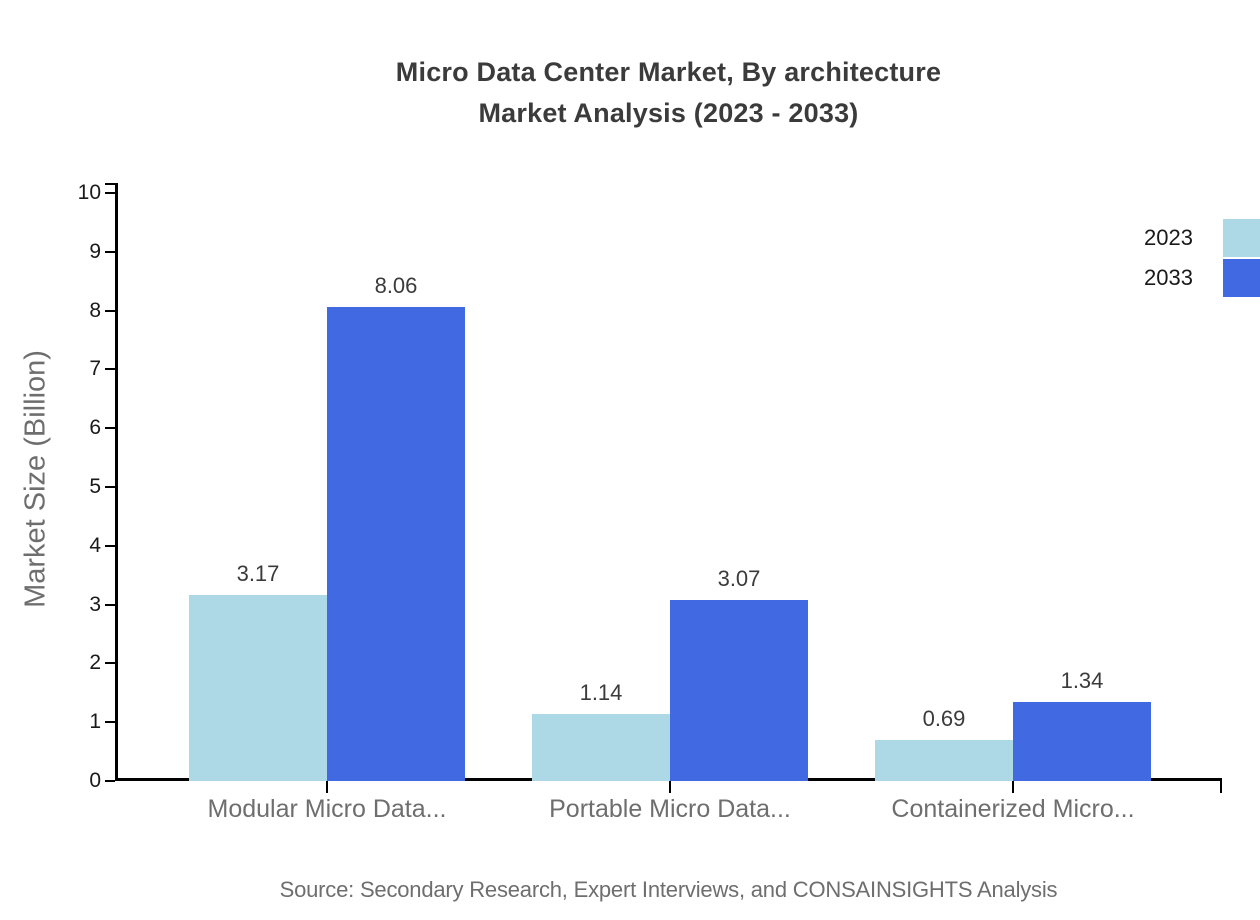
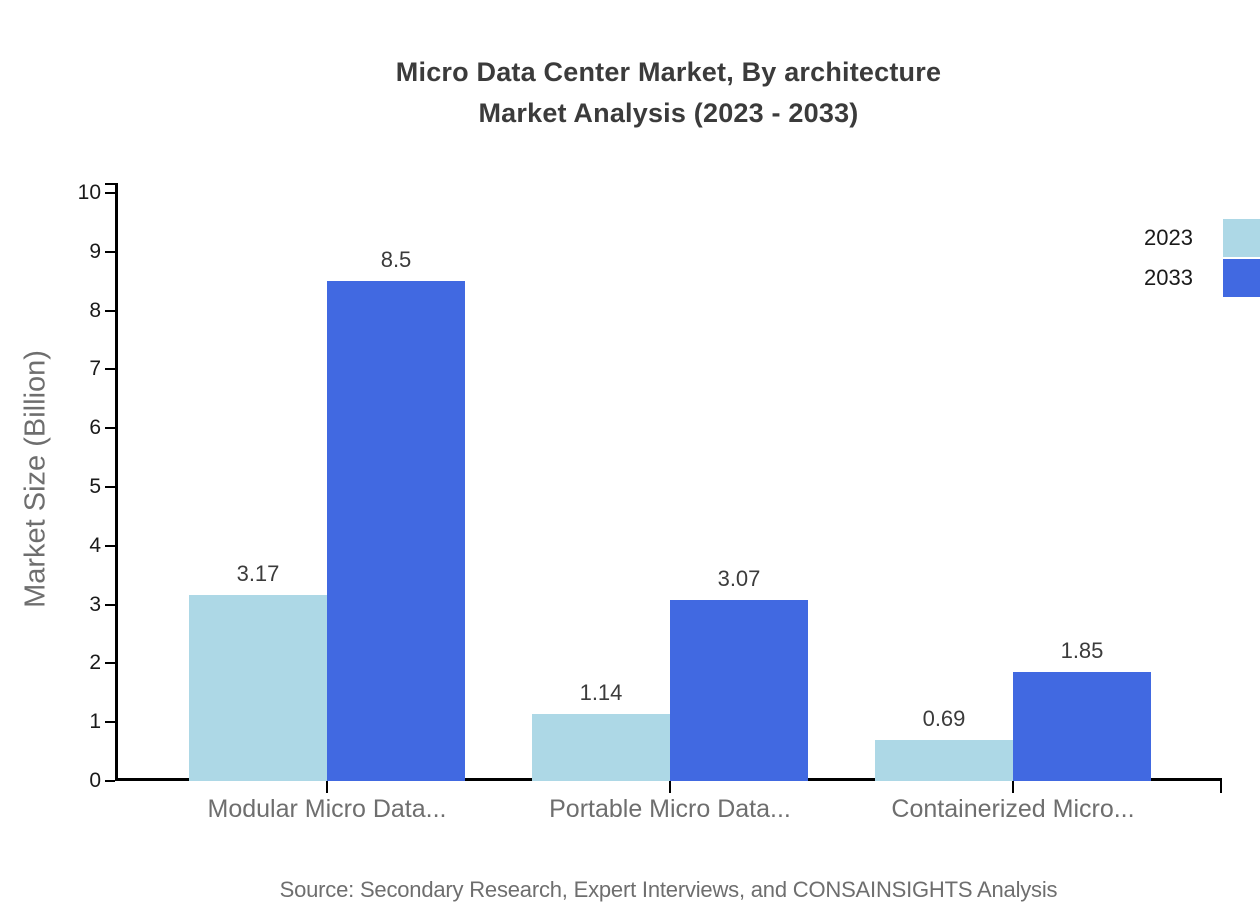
2033/Modular Micro Data...: 8.06 -> 8.5
2033/Containerized Micro...: 1.34 -> 1.85
